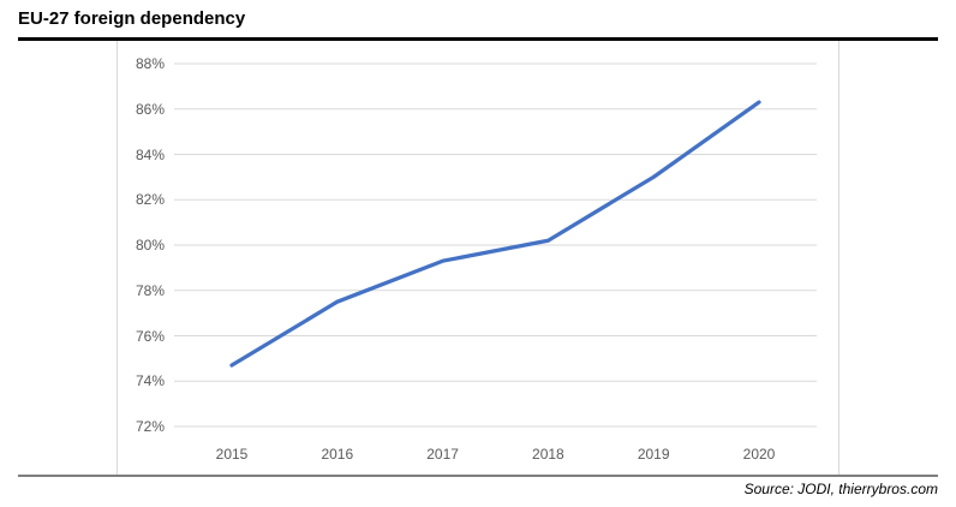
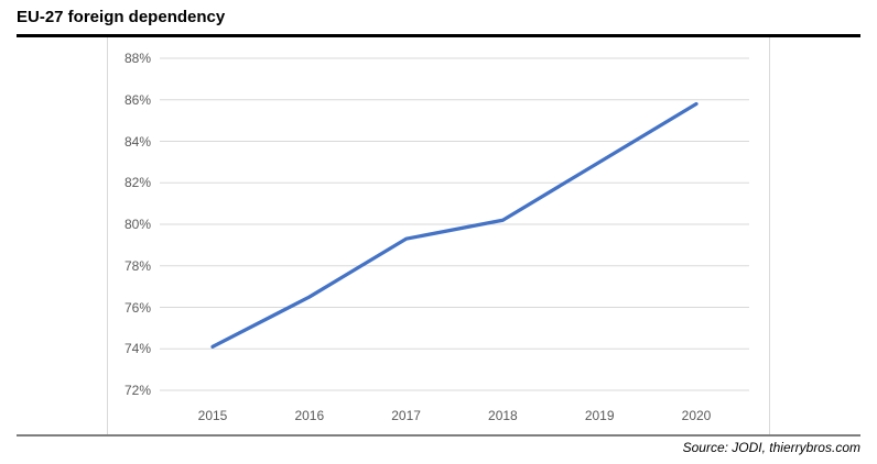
2015: 74.7% -> 74.1%
2016: 77.5% -> 76.5%
2020: 86.3% -> 85.8%
